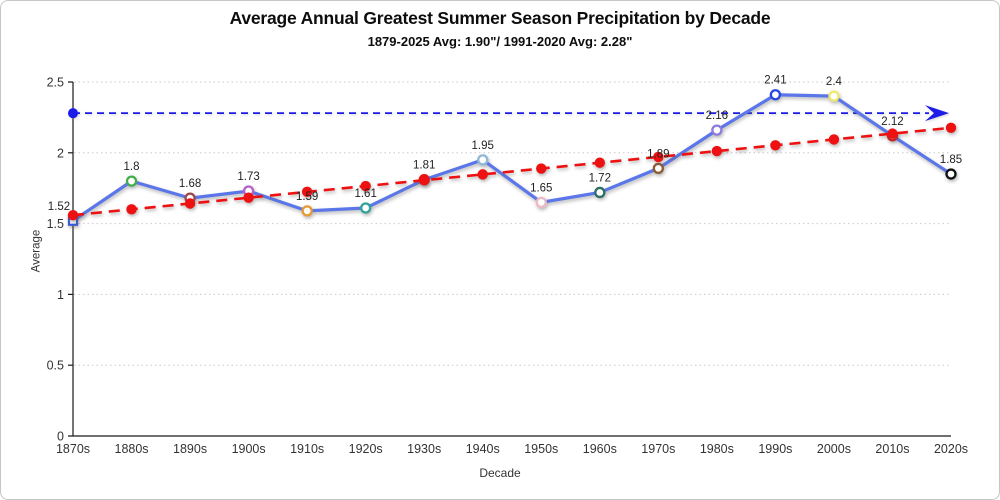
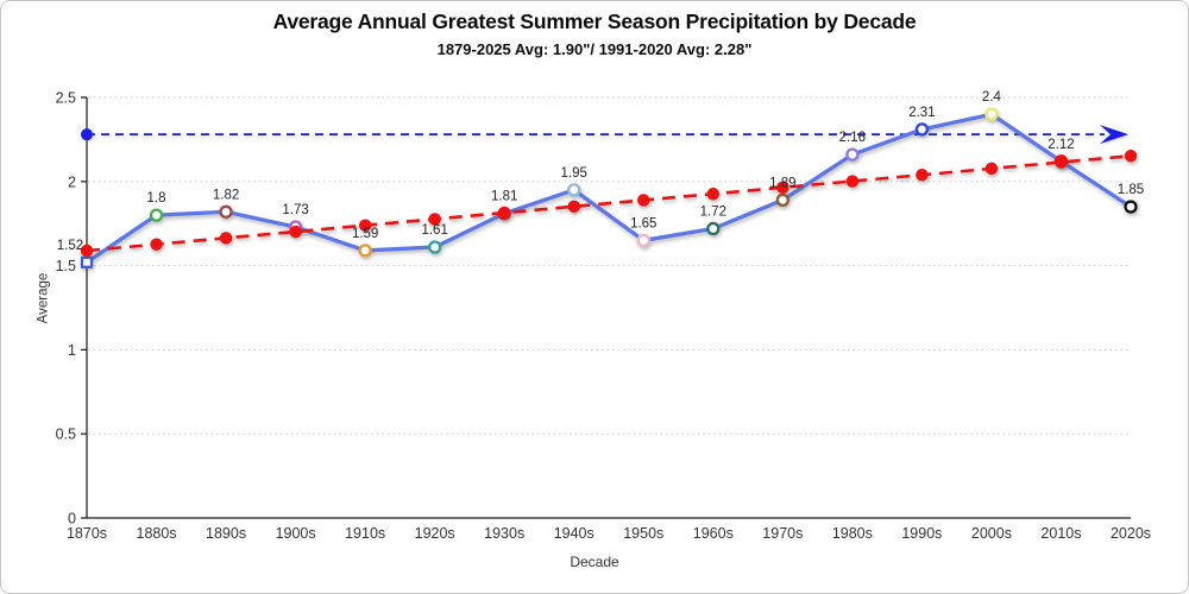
1890s: 1.68 -> 1.82
1990s: 2.41 -> 2.31
